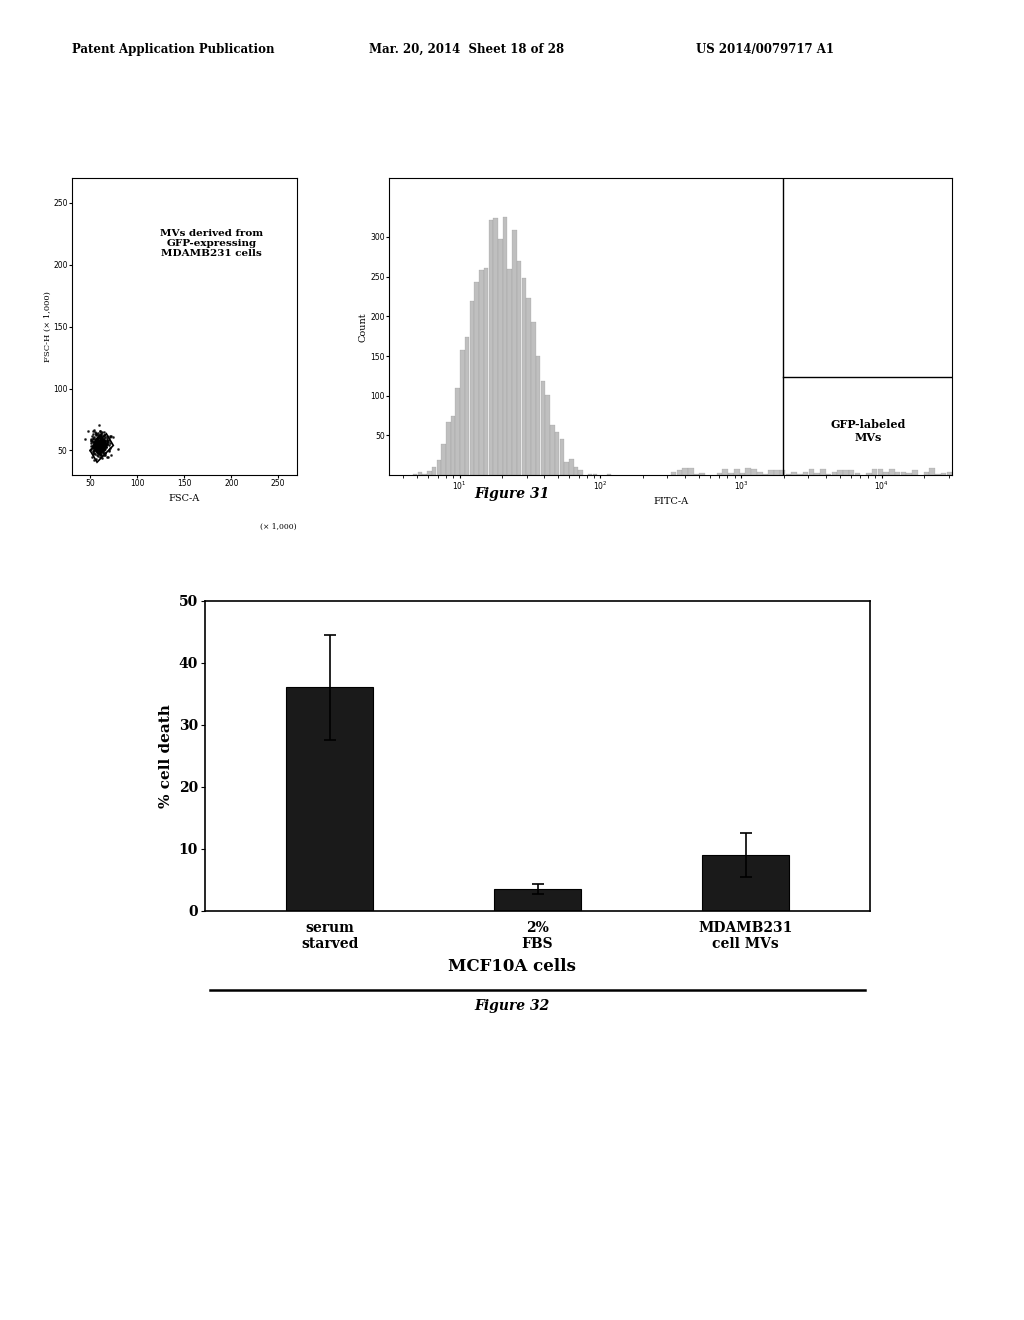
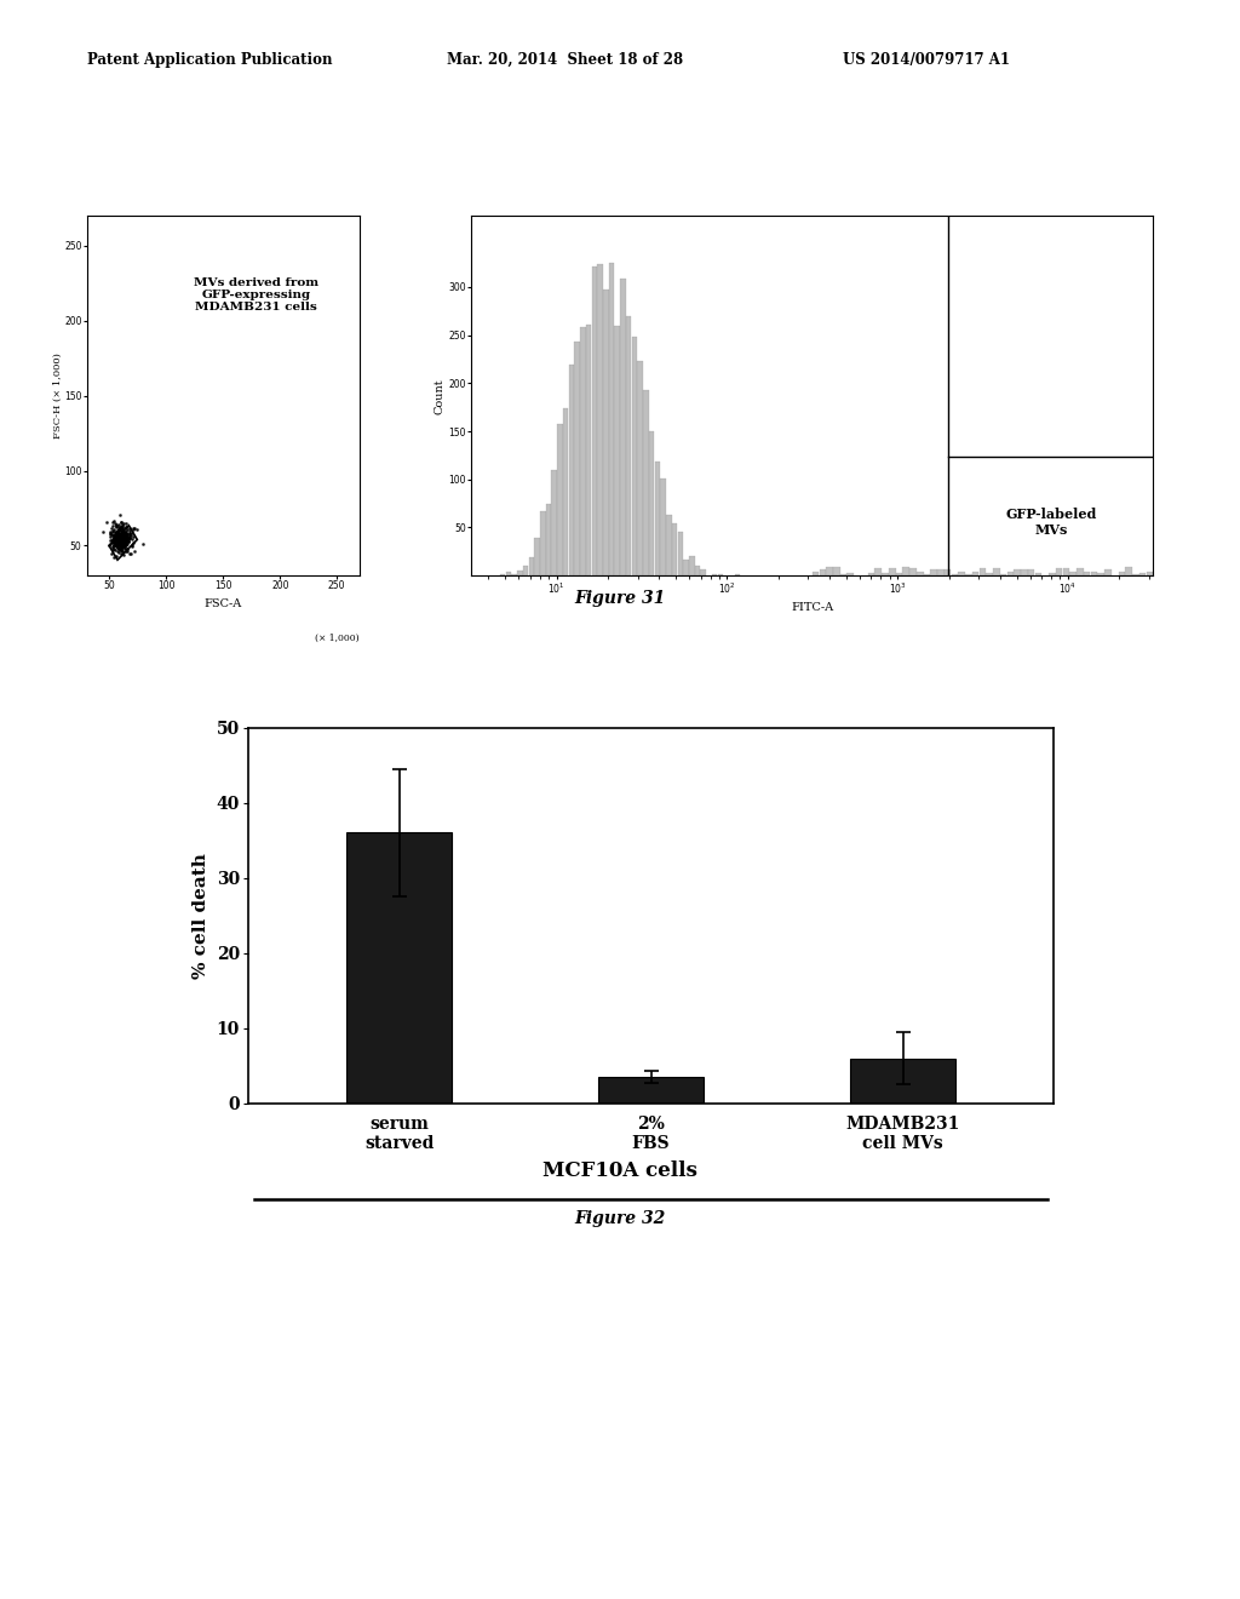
MDAMB231 cell MVs: 9.0 -> 6.0
